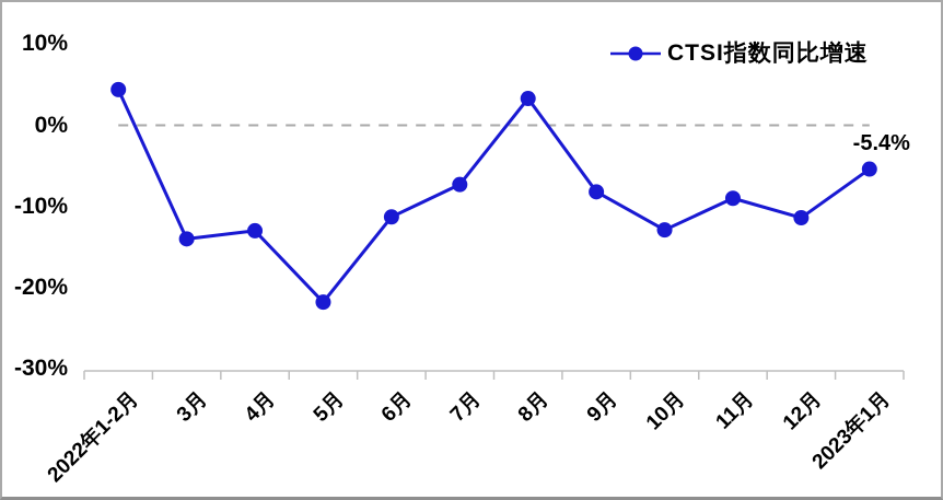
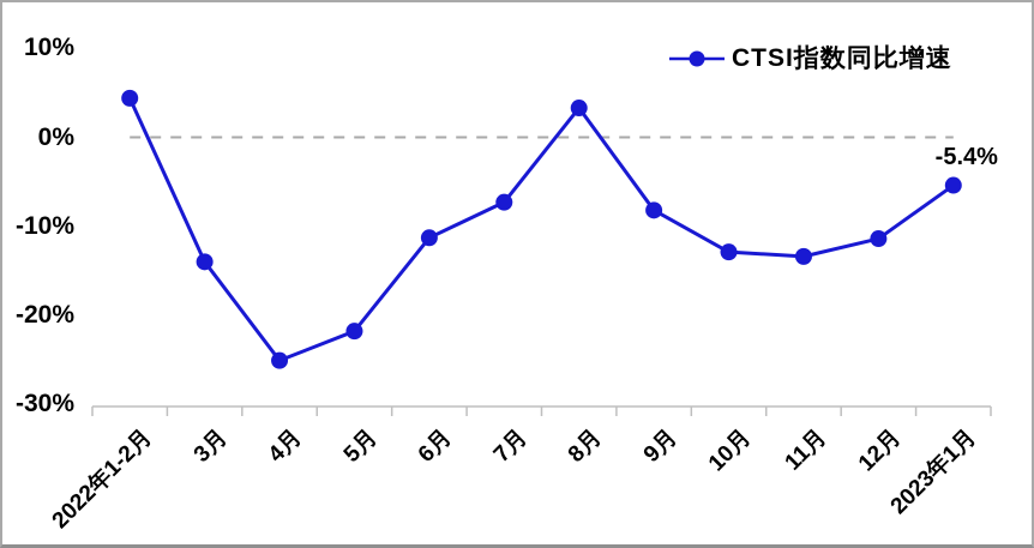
4月: -13% -> -25%
11月: -9% -> -13%
